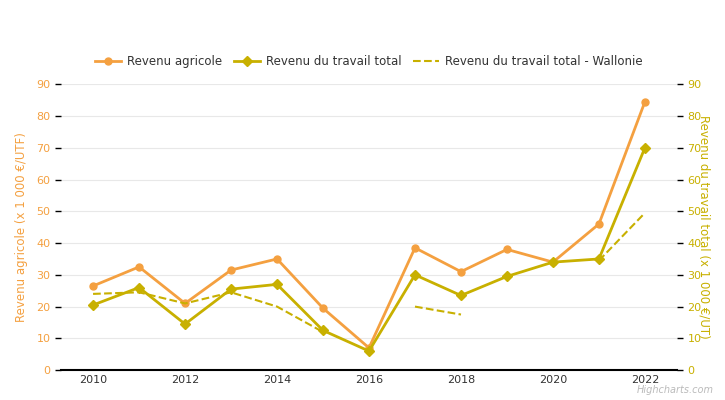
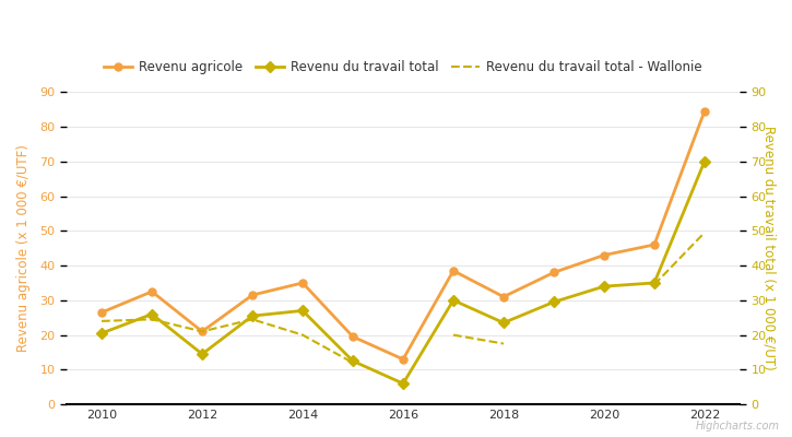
Revenu agricole/2016: 7.0 -> 13.0
Revenu agricole/2020: 34.0 -> 43.0
